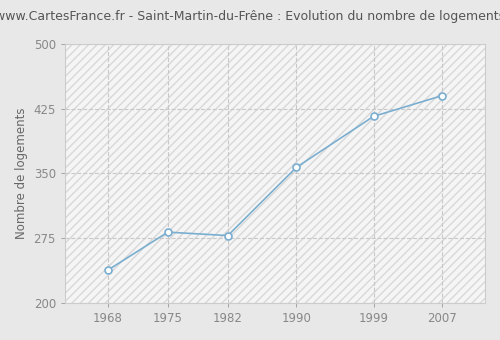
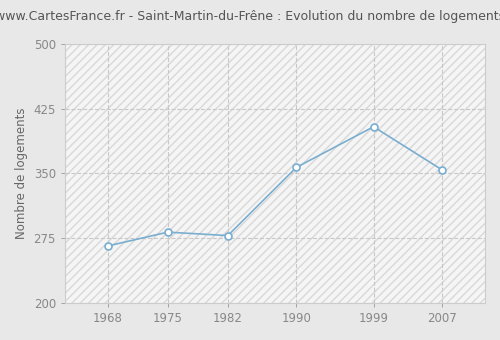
1968: 238 -> 266
1999: 416 -> 404
2007: 440 -> 354
